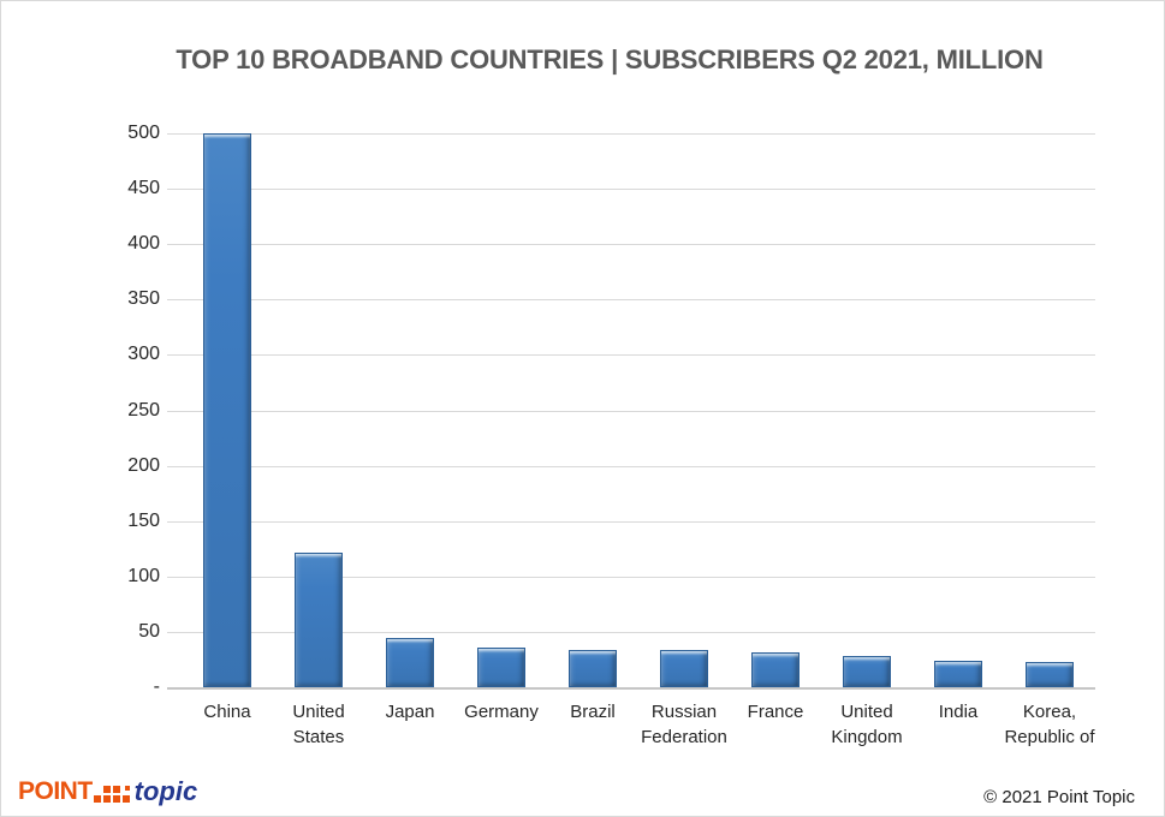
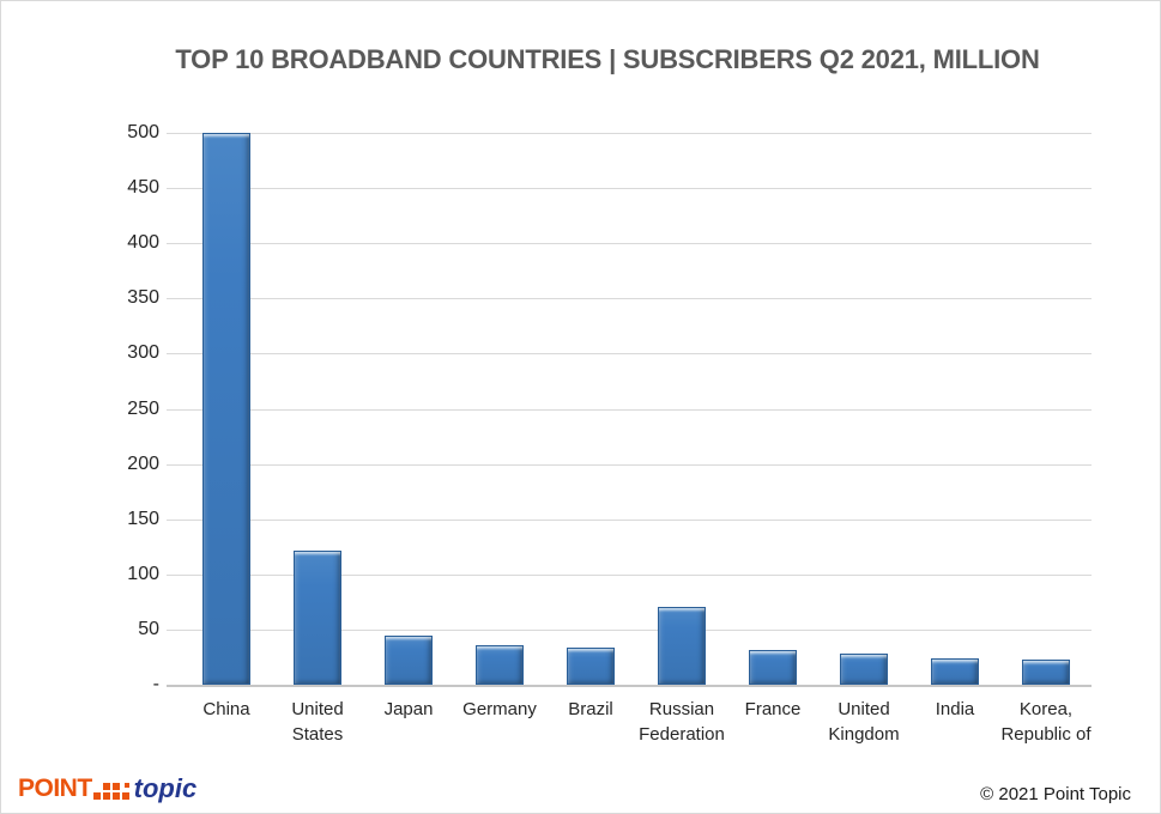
Russian Federation: 30 -> 70
